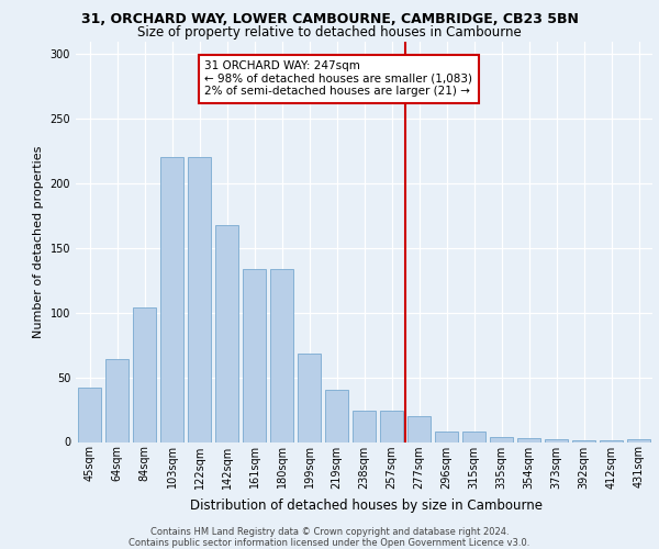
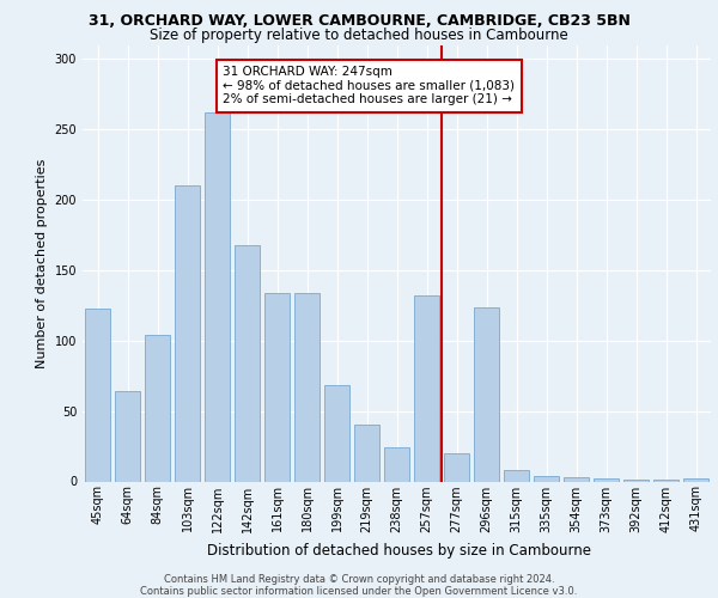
45sqm: 42 -> 123
103sqm: 220 -> 210
122sqm: 220 -> 262
257sqm: 24 -> 132
296sqm: 8 -> 124
